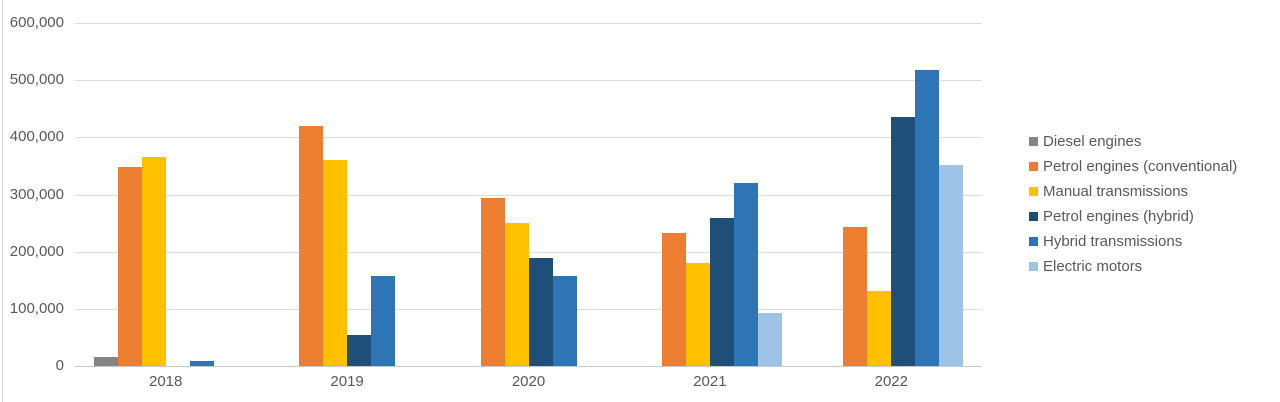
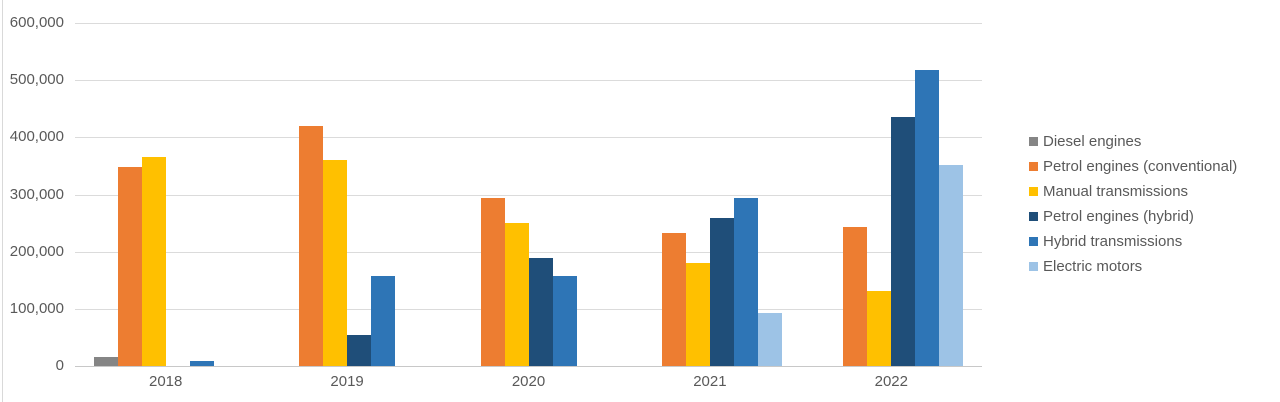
Hybrid transmissions/2021: 320000 -> 290000
